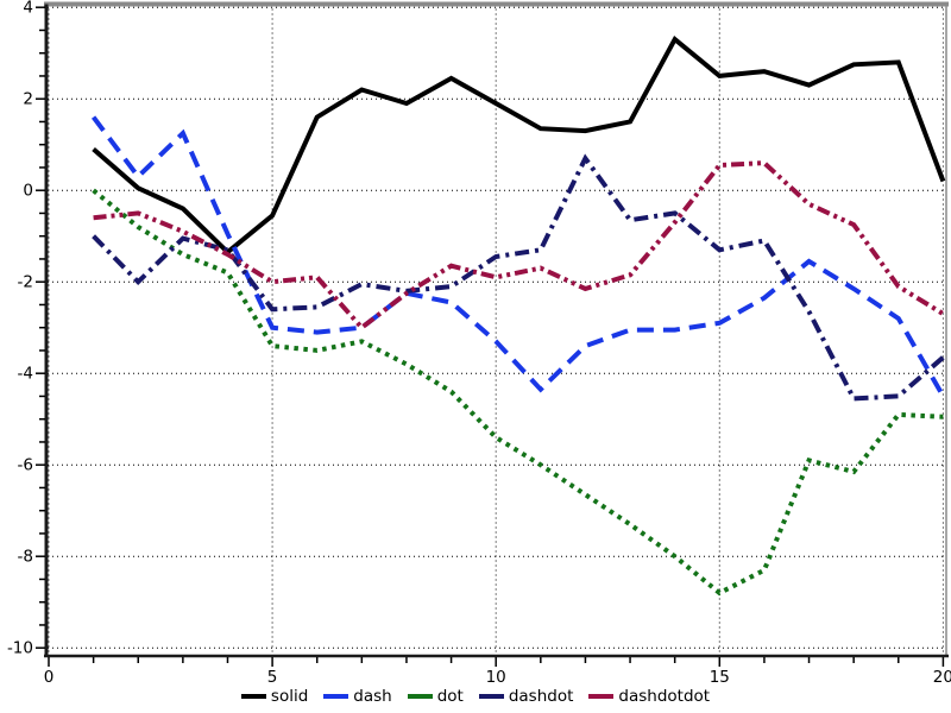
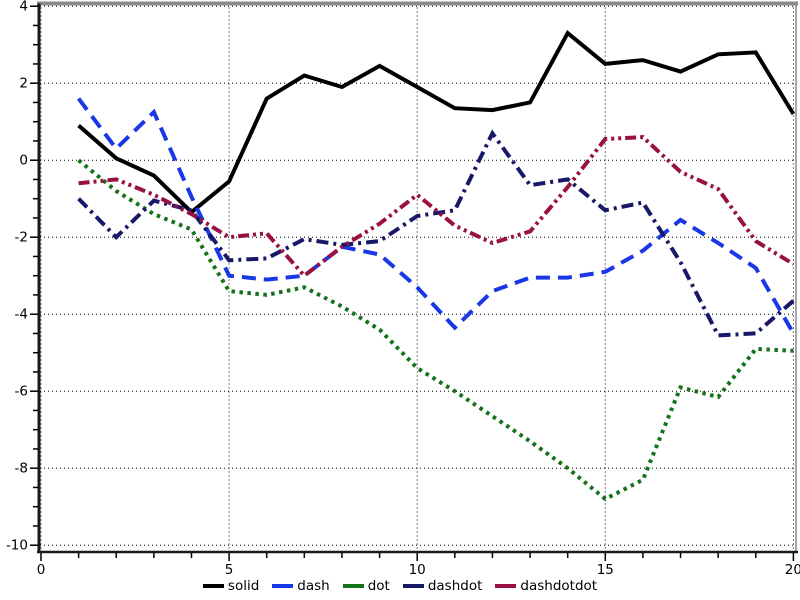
dashdotdot/10: -1.9 -> -0.9
solid/20: 0.2 -> 1.2
